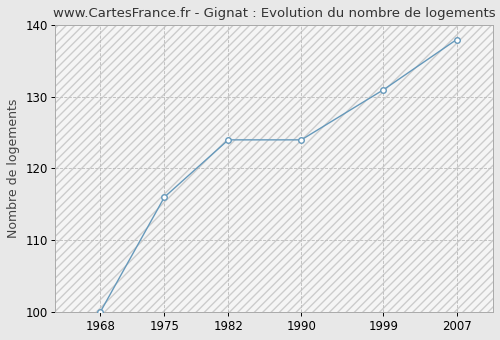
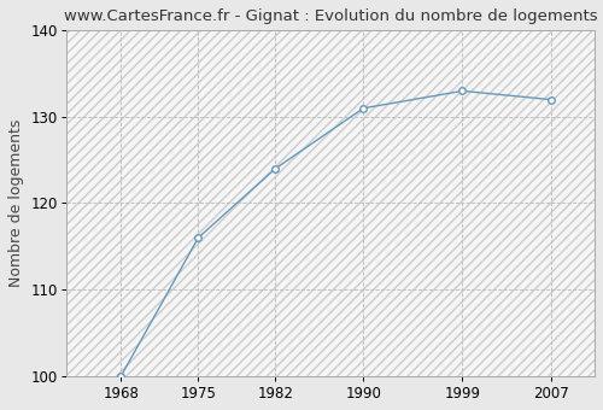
1990: 124 -> 131
1999: 131 -> 133
2007: 138 -> 132
